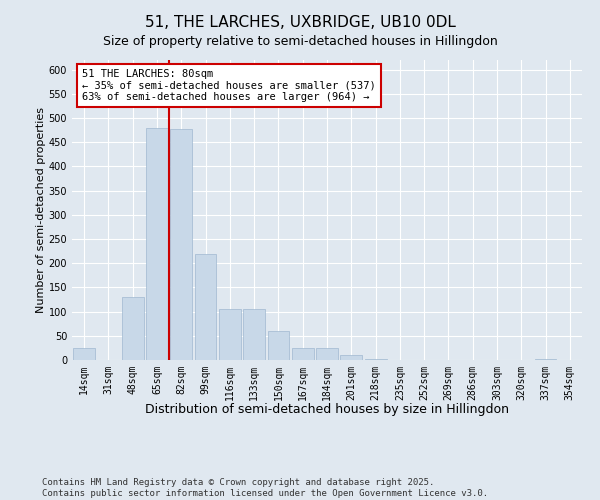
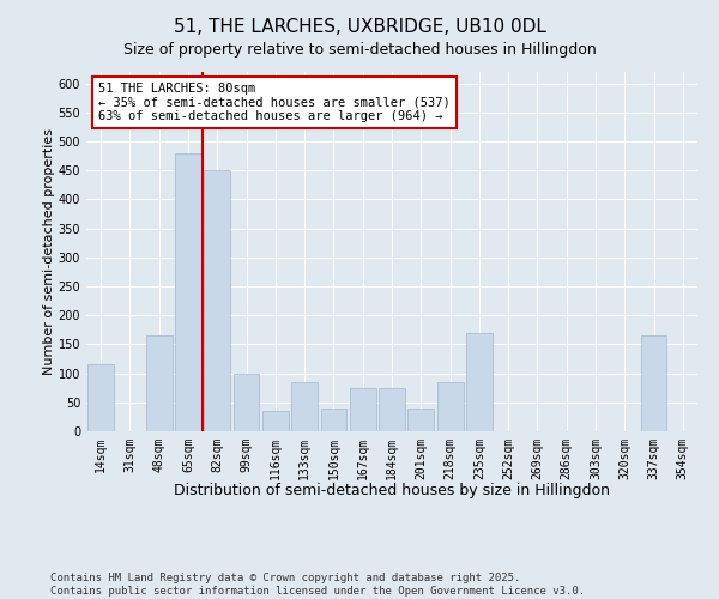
14sqm: 25 -> 115
48sqm: 130 -> 165
82sqm: 478 -> 450
99sqm: 220 -> 100
116sqm: 105 -> 35
133sqm: 105 -> 85
150sqm: 60 -> 40
167sqm: 25 -> 75
184sqm: 25 -> 75
201sqm: 10 -> 40
218sqm: 2 -> 85
235sqm: 1 -> 170
337sqm: 3 -> 165
